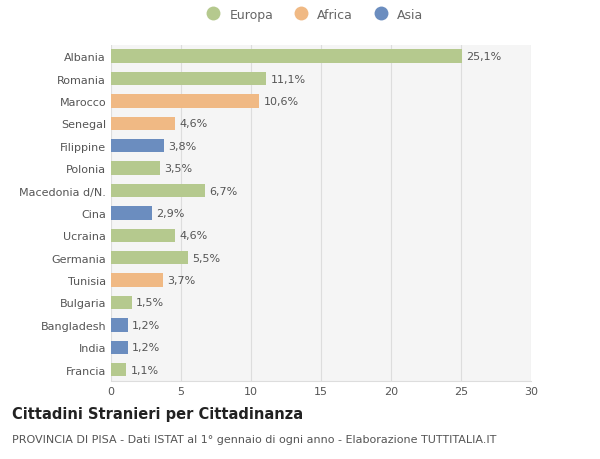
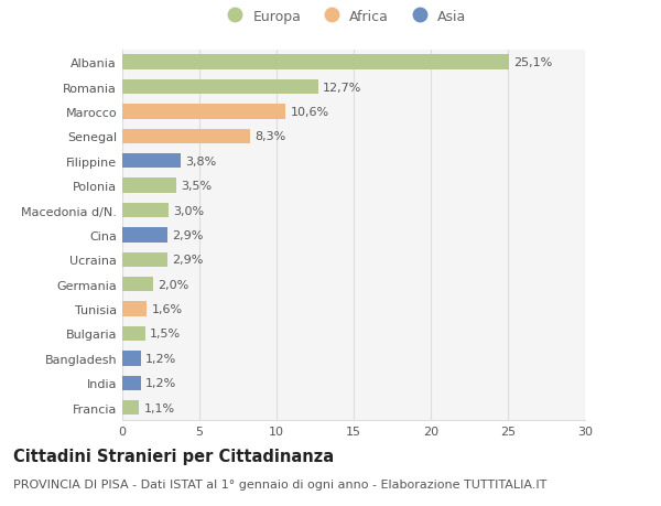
Romania: 11,1% -> 12,7%
Senegal: 4,6% -> 8,3%
Macedonia d/N.: 6,7% -> 3,0%
Ucraina: 4,6% -> 2,9%
Germania: 5,5% -> 2,0%
Tunisia: 3,7% -> 1,6%
